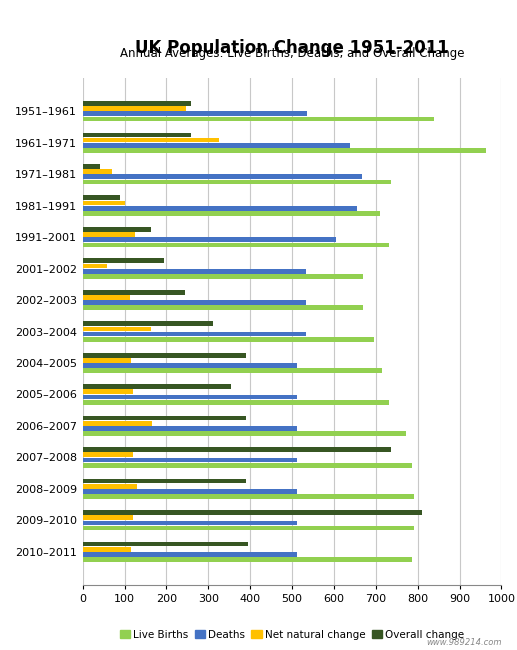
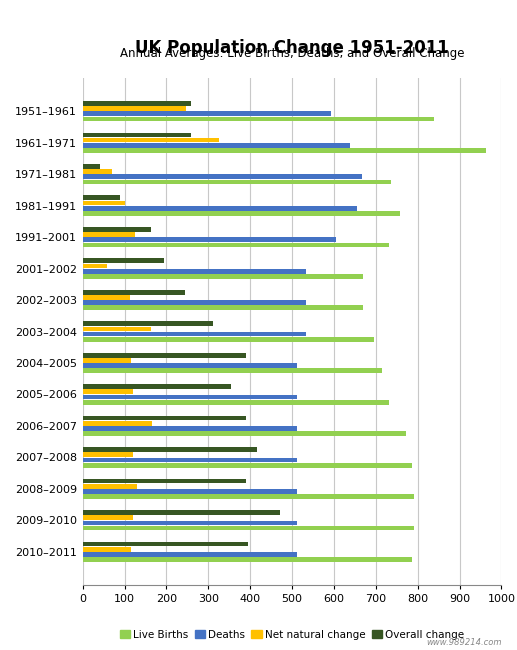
Deaths/1951–1961: 535 -> 593
Live Births/1981–1991: 710 -> 757
Overall change/2007–2008: 735 -> 415
Overall change/2009–2010: 810 -> 470
